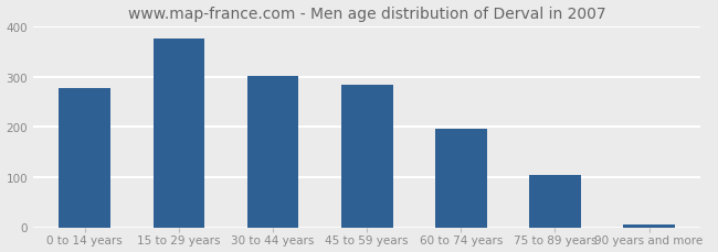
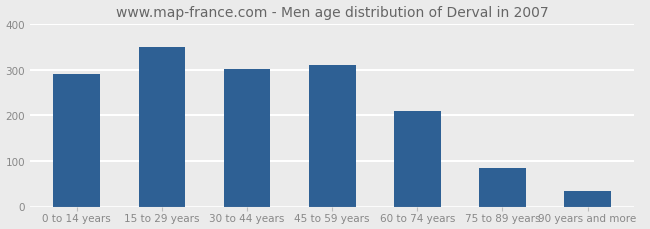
0 to 14 years: 278 -> 290
15 to 29 years: 376 -> 350
45 to 59 years: 283 -> 310
60 to 74 years: 196 -> 210
75 to 89 years: 105 -> 85
90 years and more: 5 -> 35
